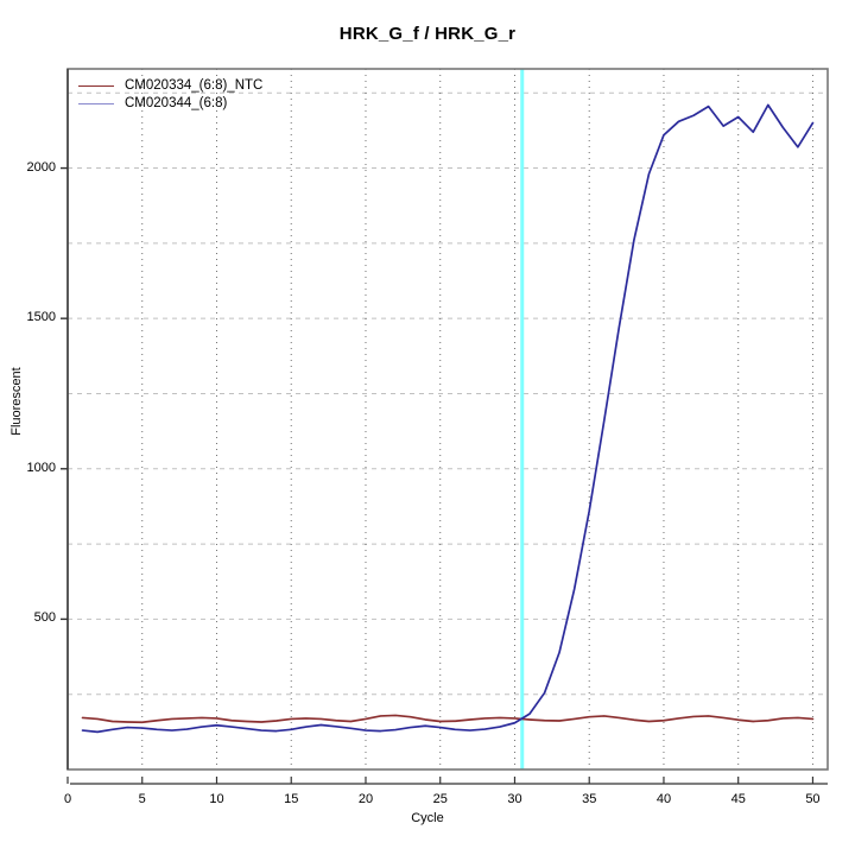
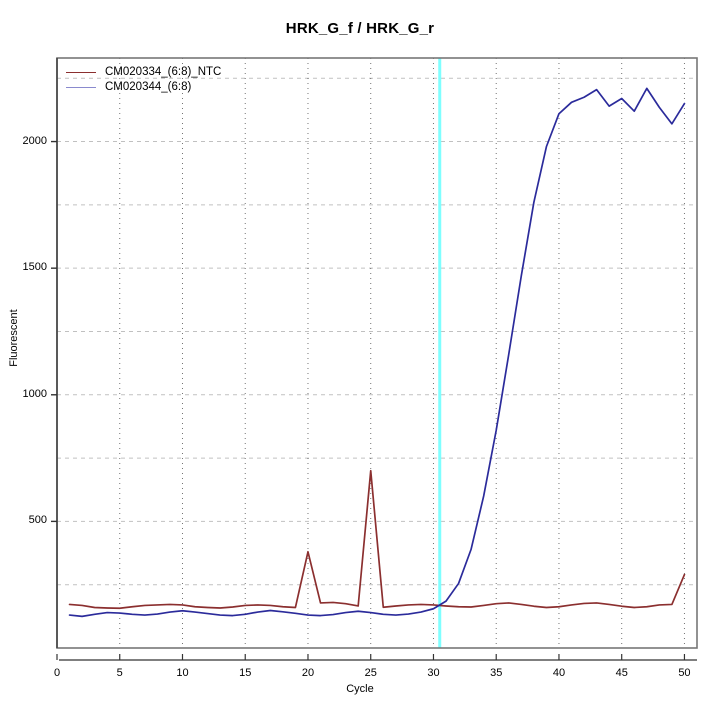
CM020334_(6:8)_NTC/20: 170 -> 380
CM020334_(6:8)_NTC/25: 160 -> 700
CM020334_(6:8)_NTC/50: 170 -> 290
